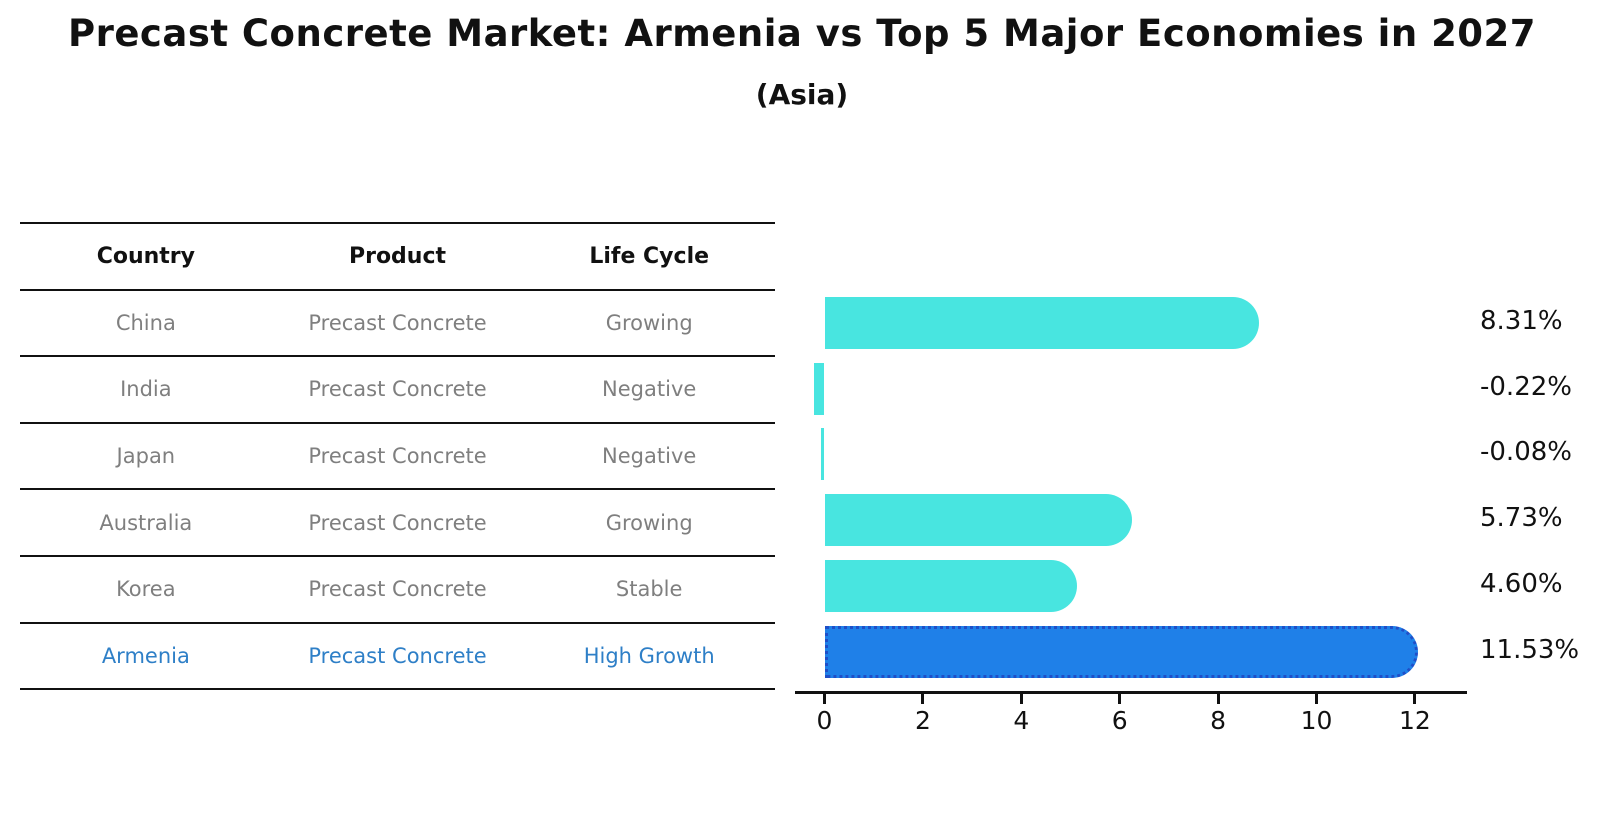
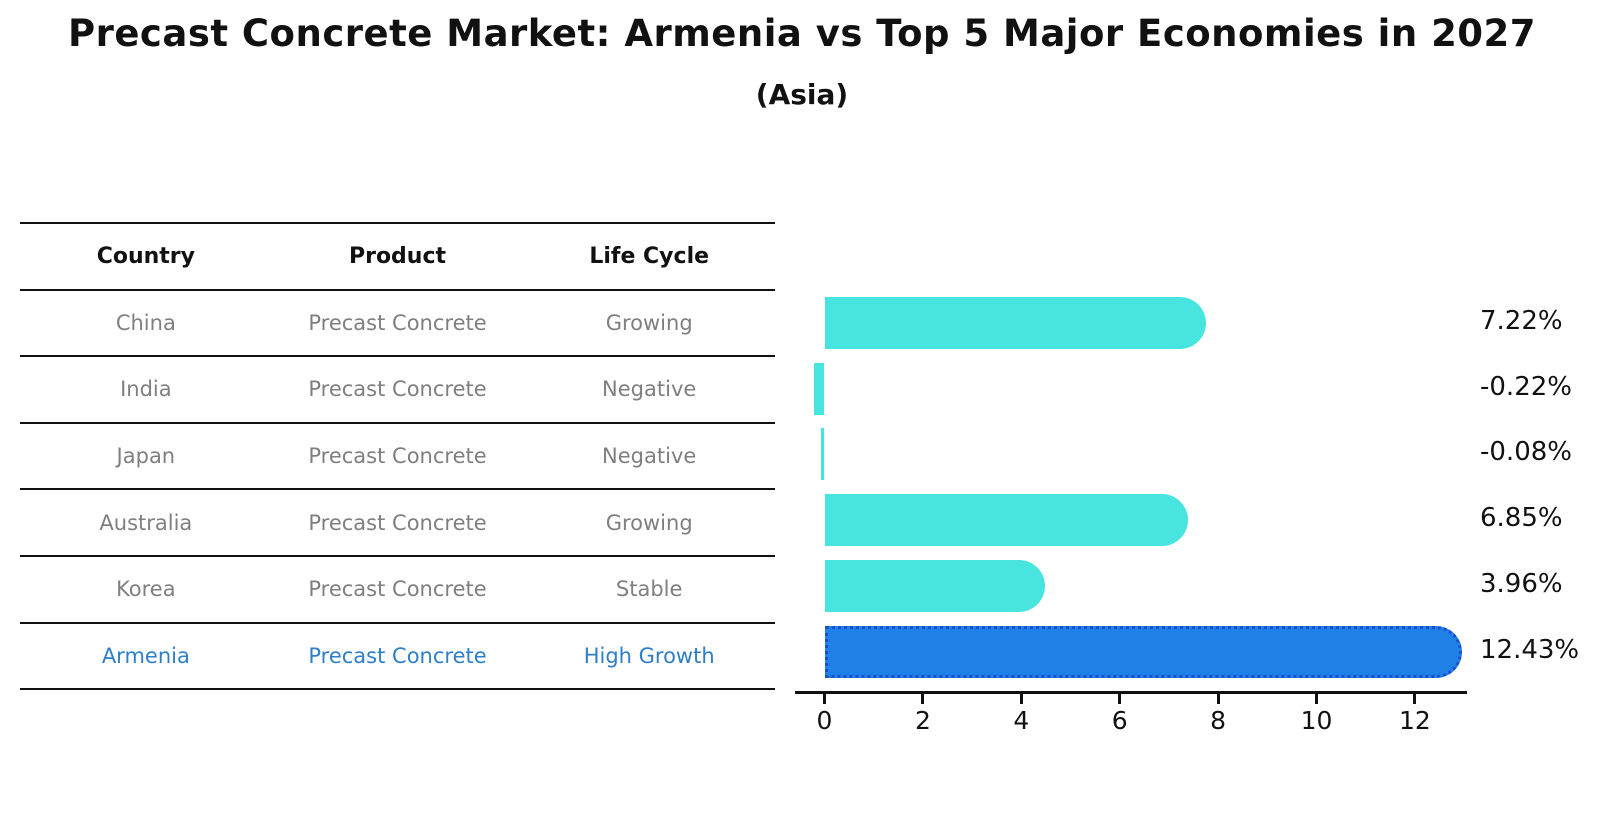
China: 8.31% -> 7.22%
Australia: 5.73% -> 6.85%
Korea: 4.60% -> 3.96%
Armenia: 11.53% -> 12.43%
